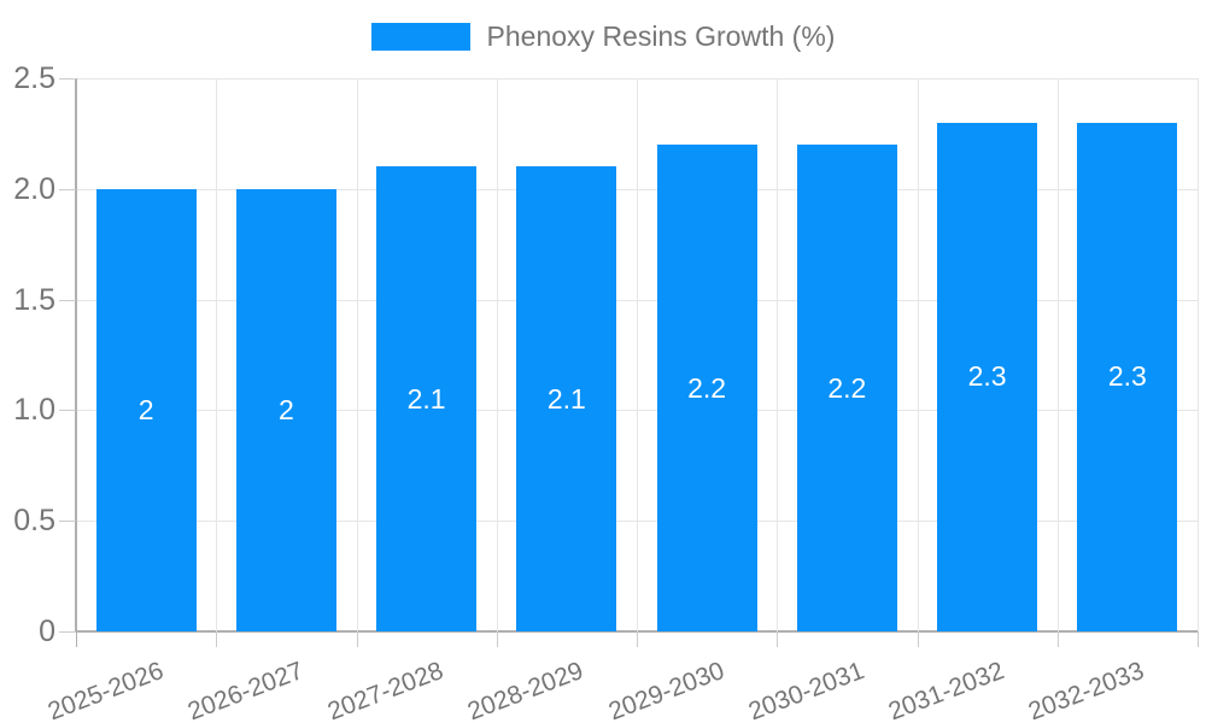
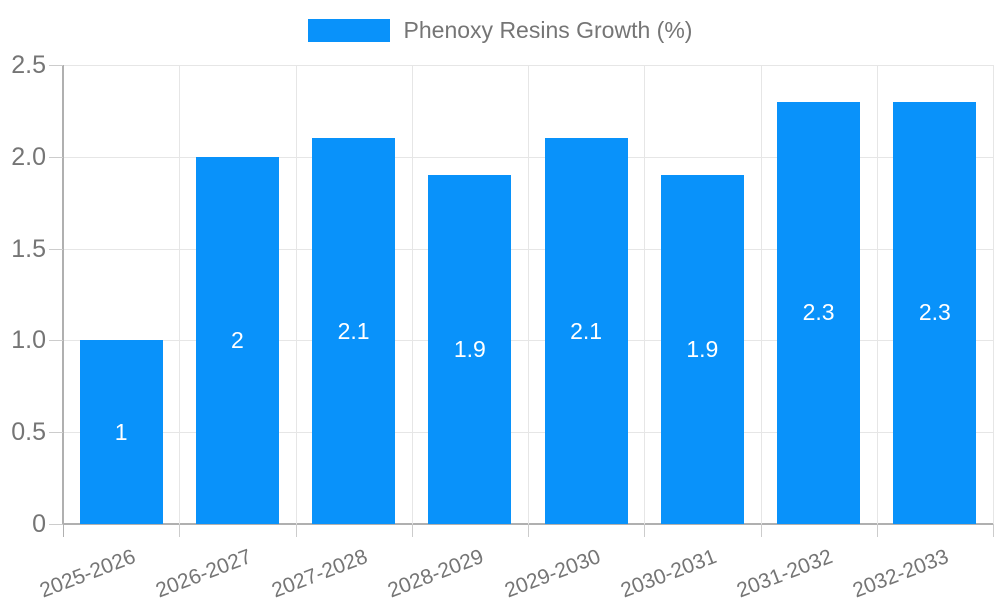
2025-2026: 2 -> 1
2028-2029: 2.1 -> 1.9
2029-2030: 2.2 -> 2.1
2030-2031: 2.2 -> 1.9
